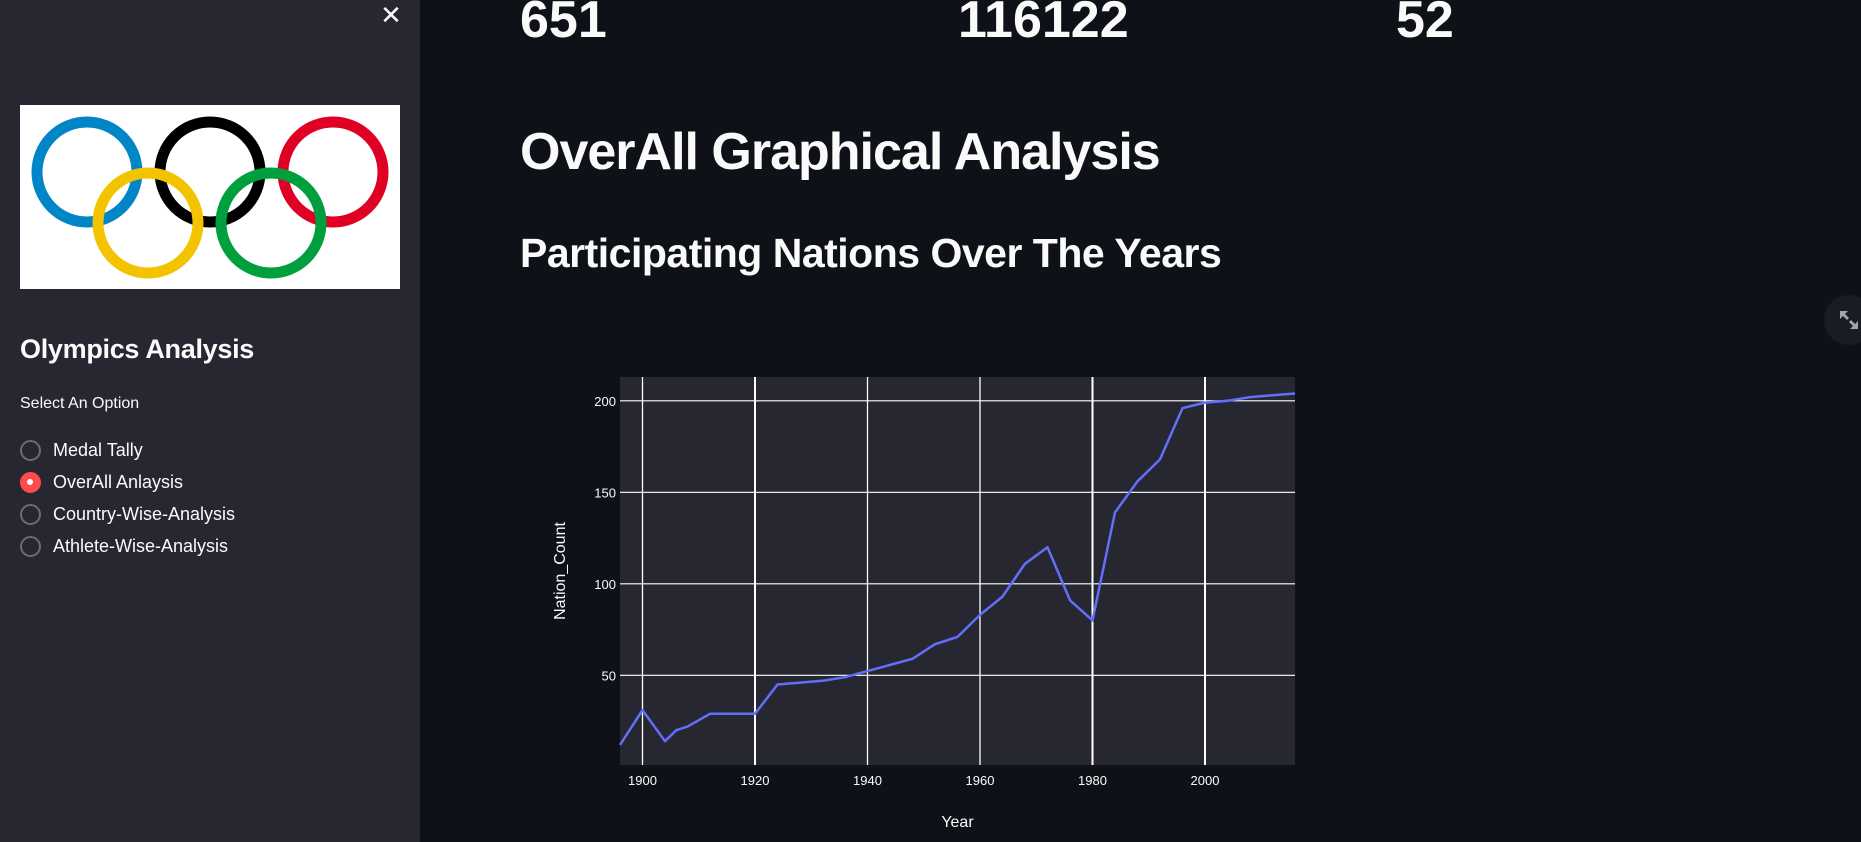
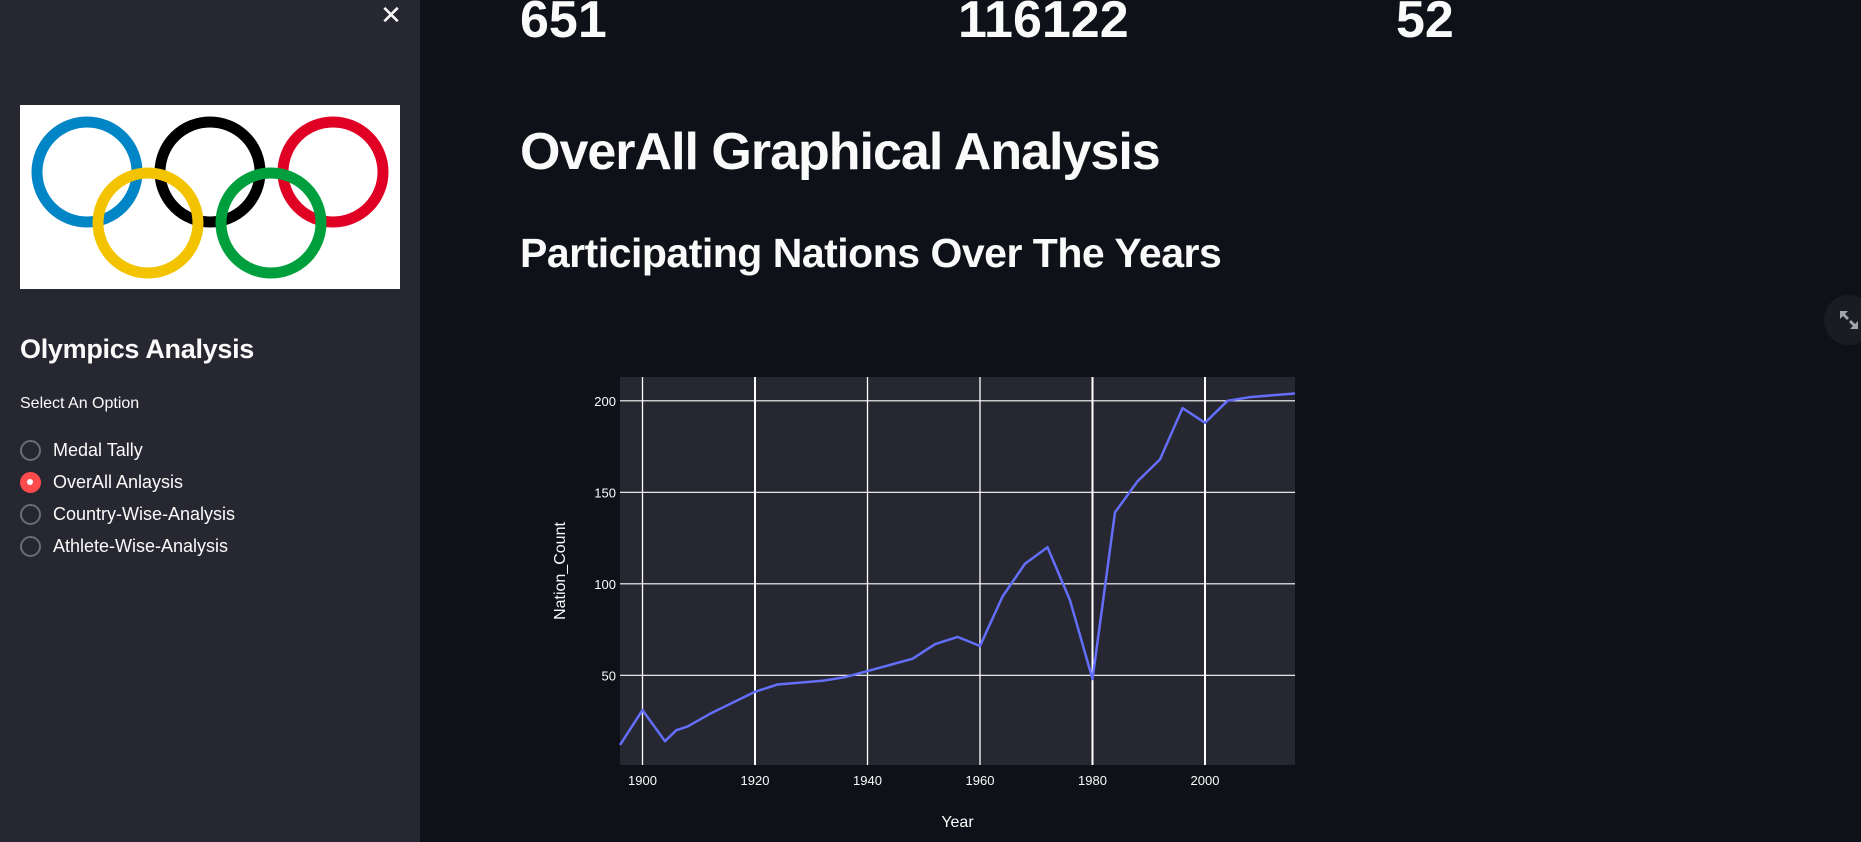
1920: 29 -> 41
1960: 83 -> 66
1980: 80 -> 48
2000: 199 -> 188
